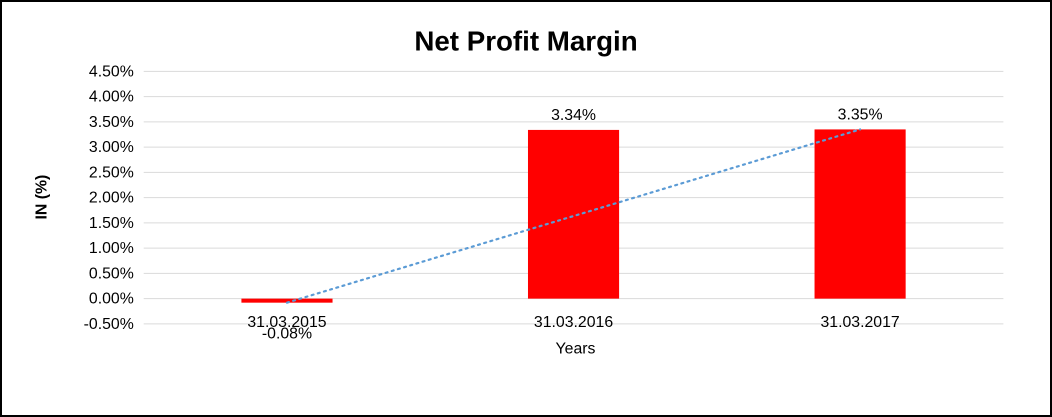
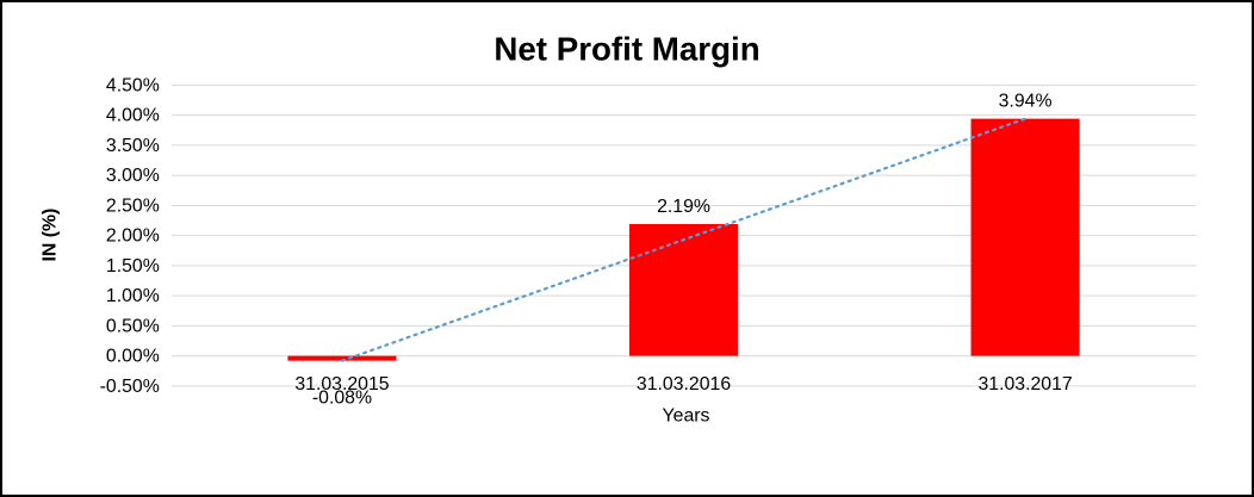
31.03.2016: 3.34% -> 2.19%
31.03.2017: 3.35% -> 3.94%
